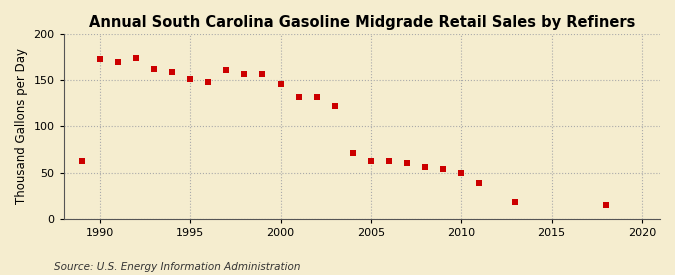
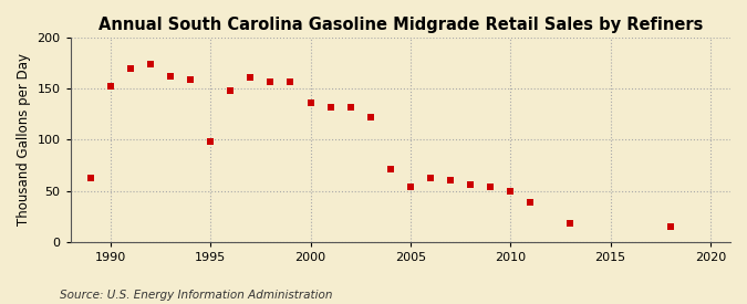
1990: 173 -> 152
1995: 151 -> 98
2000: 146 -> 136
2005: 63 -> 54
